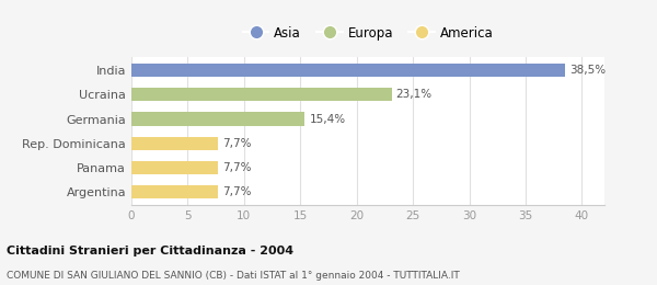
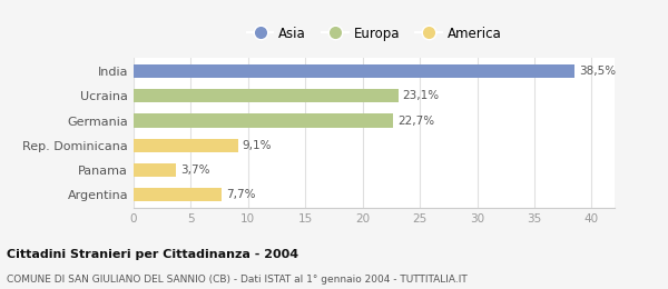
Germania: 15,4% -> 22,7%
Rep. Dominicana: 7,7% -> 9,1%
Panama: 7,7% -> 3,7%
